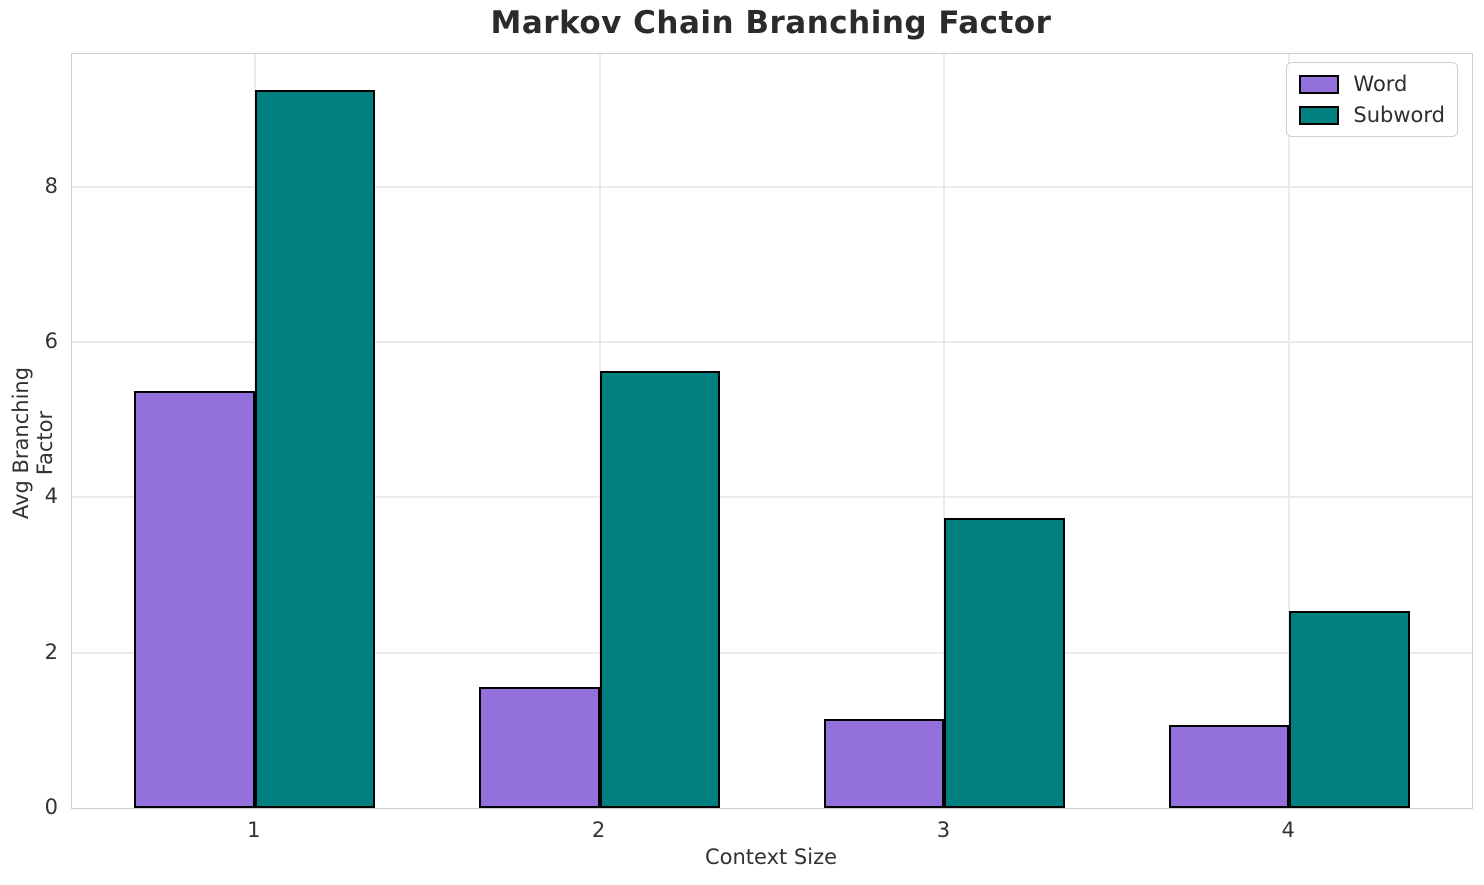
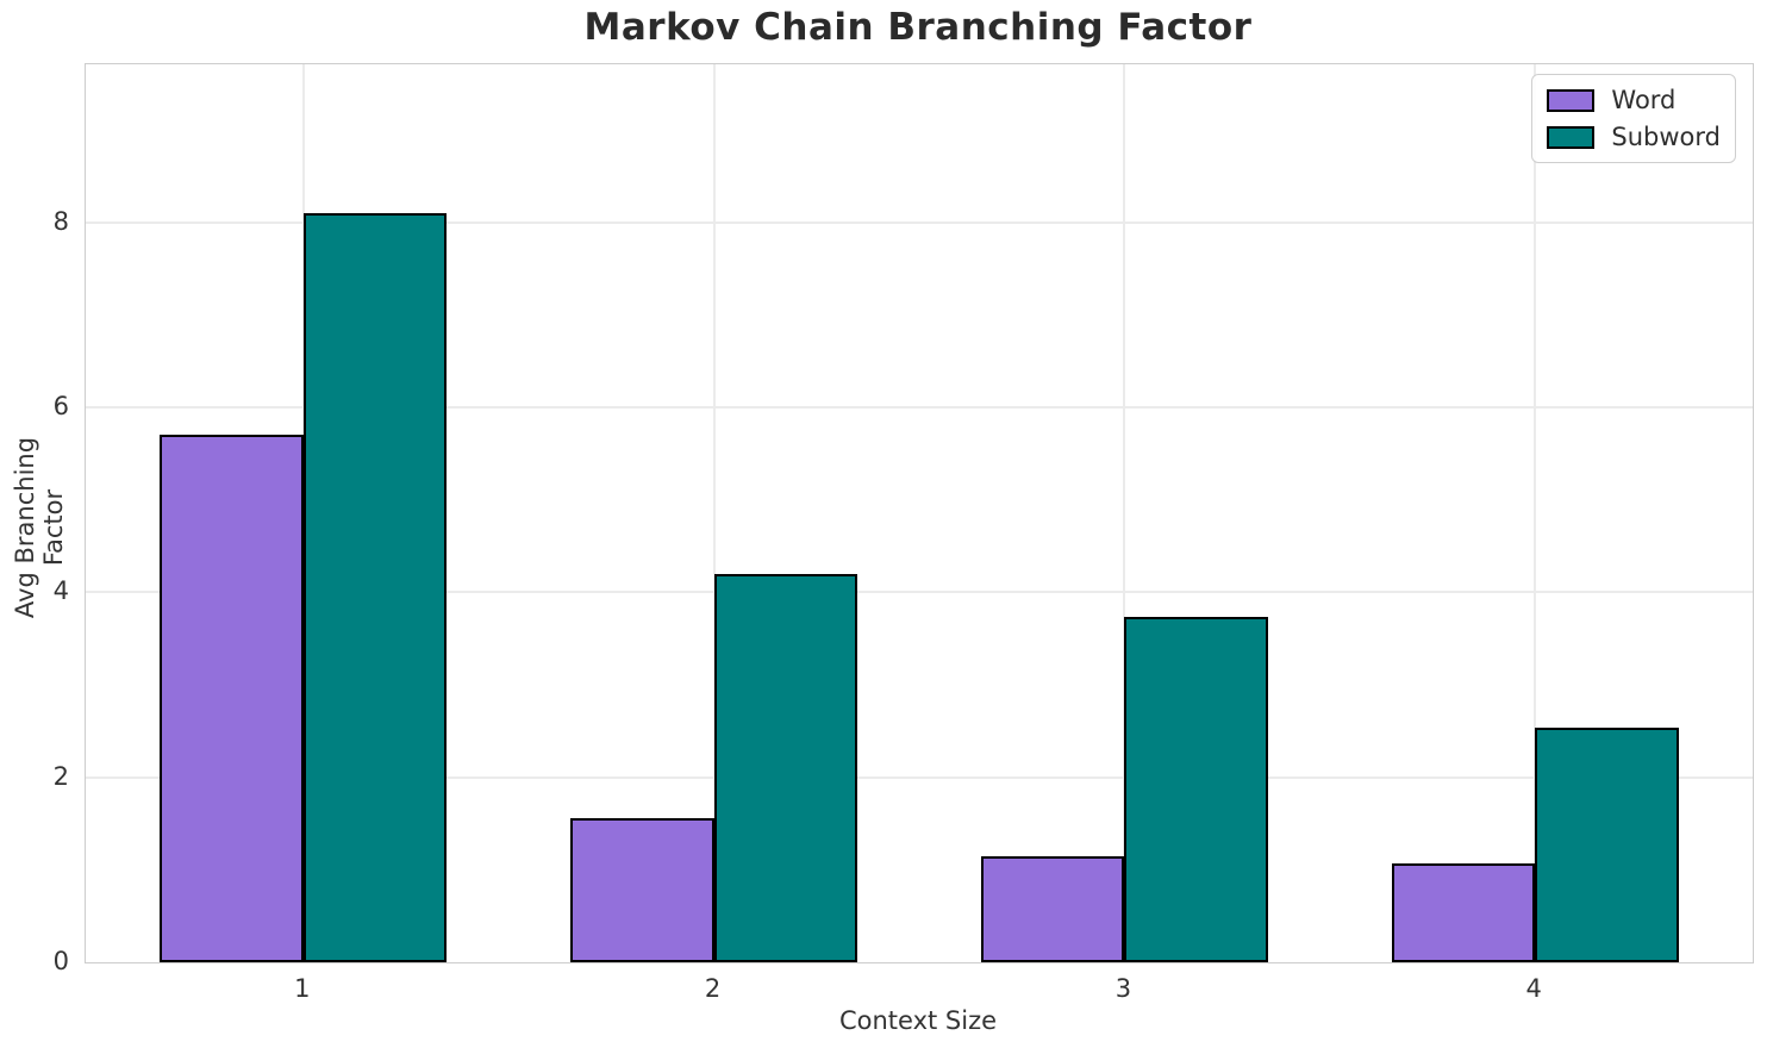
Word/1: 5.4 -> 5.7
Subword/1: 9.2 -> 8.1
Subword/2: 5.6 -> 4.2
